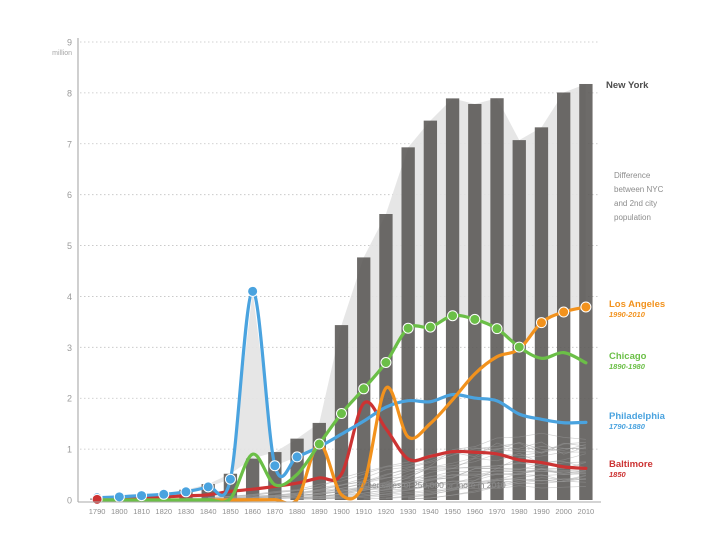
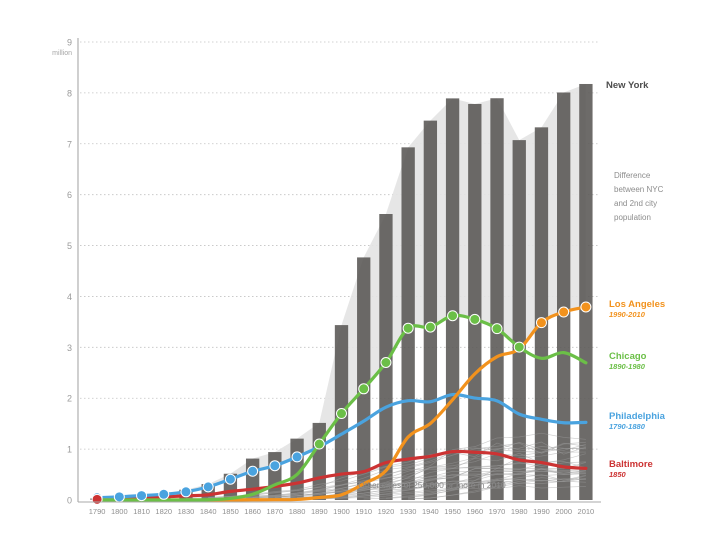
Chicago/1860: 0.9 -> 0.1
Philadelphia/1860: 4.1 -> 0.6
Los Angeles/1890: 1.1 -> 0.1
Baltimore/1910: 1.9 -> 0.6
Los Angeles/1920: 2.2 -> 0.6
Baltimore/1920: 1.4 -> 0.7
